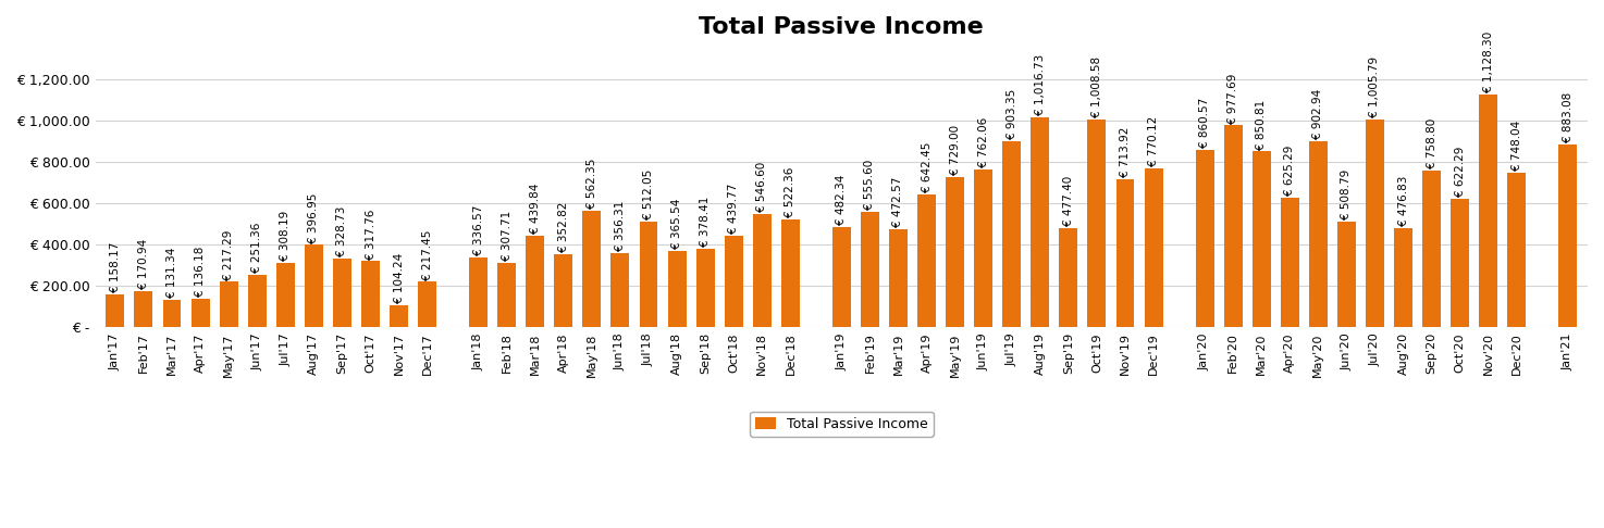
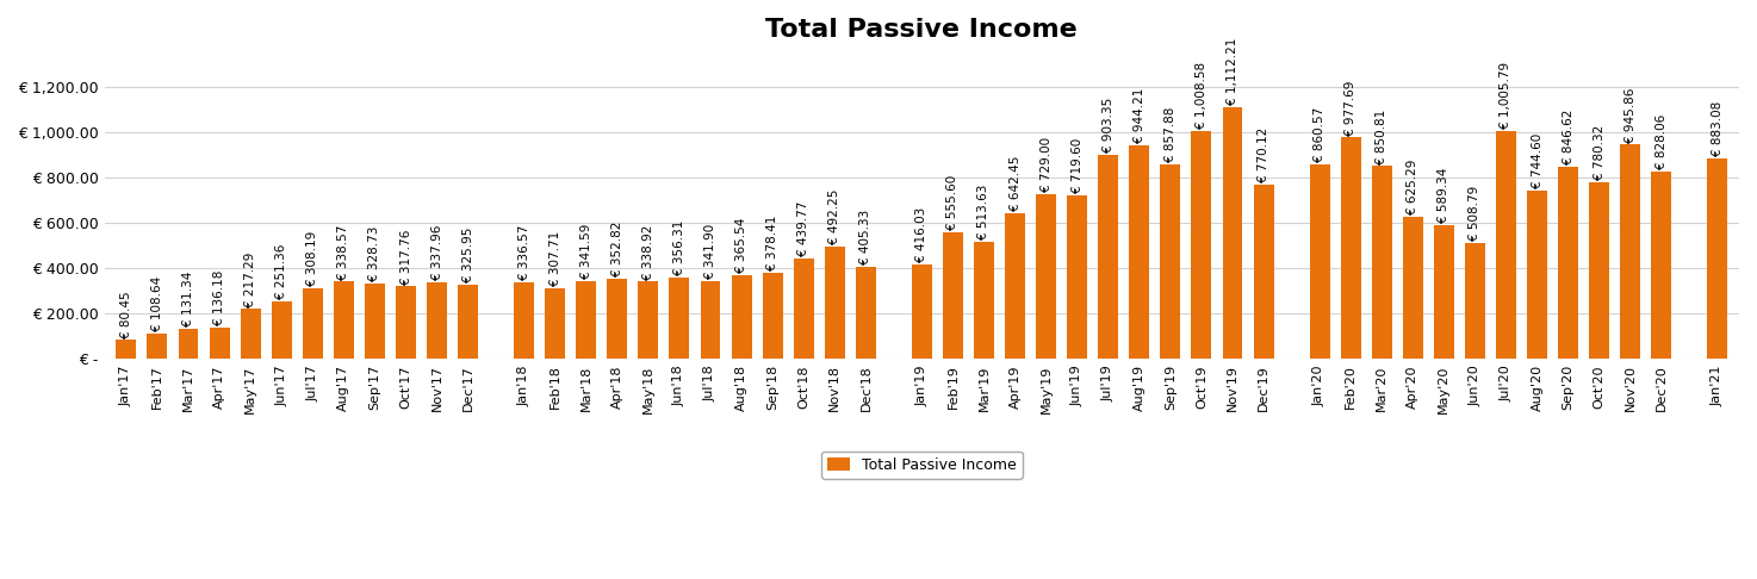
Jan'17: 158.17 -> 80.45
Feb'17: 170.94 -> 108.64
Aug'17: 396.95 -> 338.57
Nov'17: 104.24 -> 337.96
Dec'17: 217.45 -> 325.95
Mar'18: 439.84 -> 341.59
May'18: 562.35 -> 338.92
Jul'18: 512.05 -> 341.90
Nov'18: 546.60 -> 492.25
Dec'18: 522.36 -> 405.33
Jan'19: 482.34 -> 416.03
Mar'19: 472.57 -> 513.63
Jun'19: 762.06 -> 719.60
Aug'19: 1,016.73 -> 944.21
Sep'19: 477.40 -> 857.88
Nov'19: 713.92 -> 1,112.21
May'20: 902.94 -> 589.34
Aug'20: 476.83 -> 744.60
Sep'20: 758.80 -> 846.62
Oct'20: 622.29 -> 780.32
Nov'20: 1,128.30 -> 945.86
Dec'20: 748.04 -> 828.06
